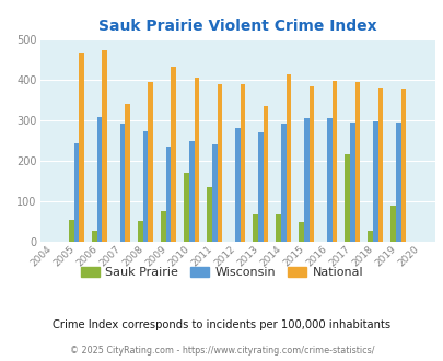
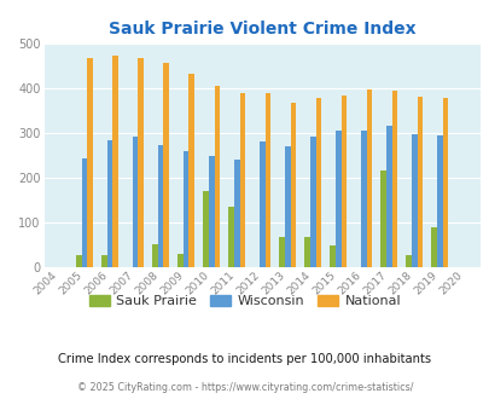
Sauk Prairie/2005: 55 -> 27
Wisconsin/2006: 310 -> 285
National/2007: 340 -> 467
National/2008: 395 -> 457
Sauk Prairie/2009: 75 -> 30
Wisconsin/2009: 235 -> 260
National/2013: 335 -> 368
National/2014: 415 -> 379
Wisconsin/2017: 295 -> 317
